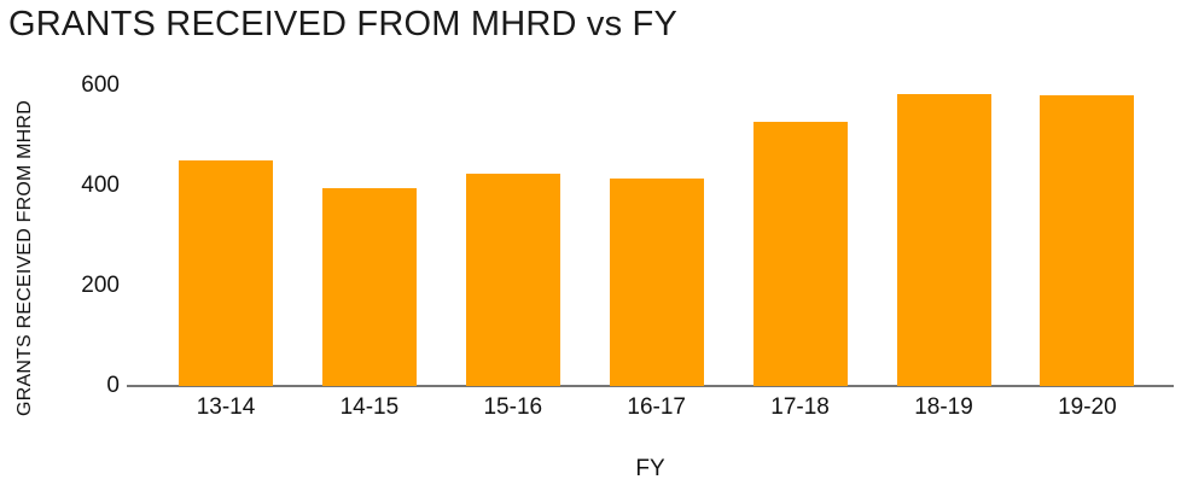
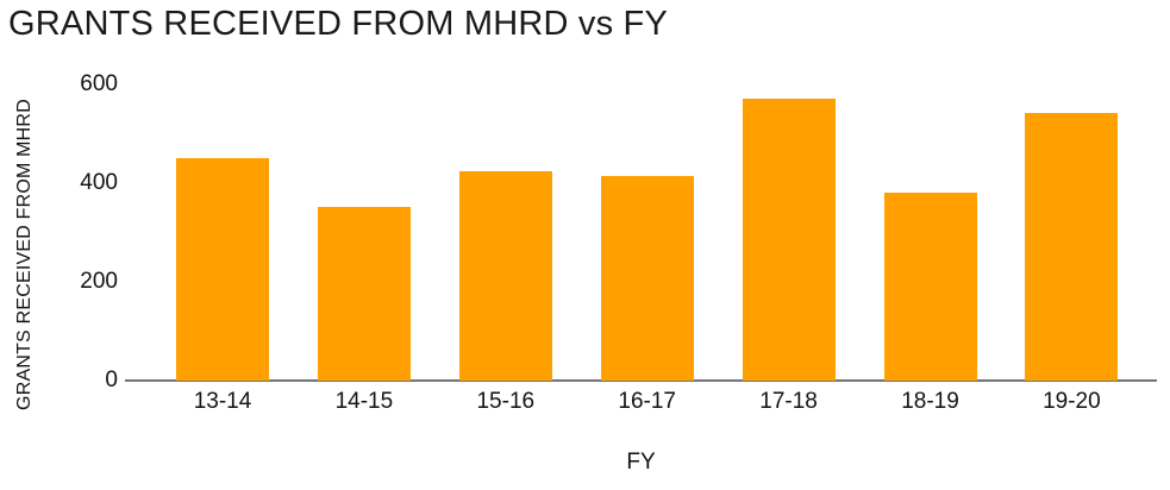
14-15: 390 -> 350
17-18: 530 -> 570
18-19: 580 -> 380
19-20: 580 -> 540
